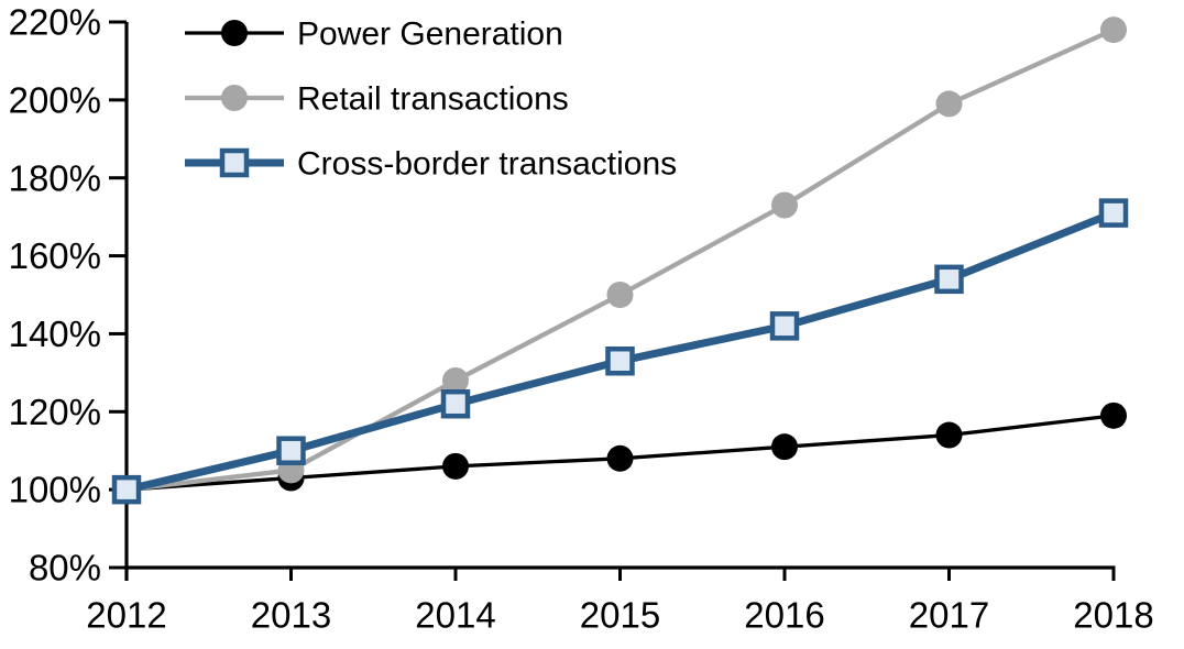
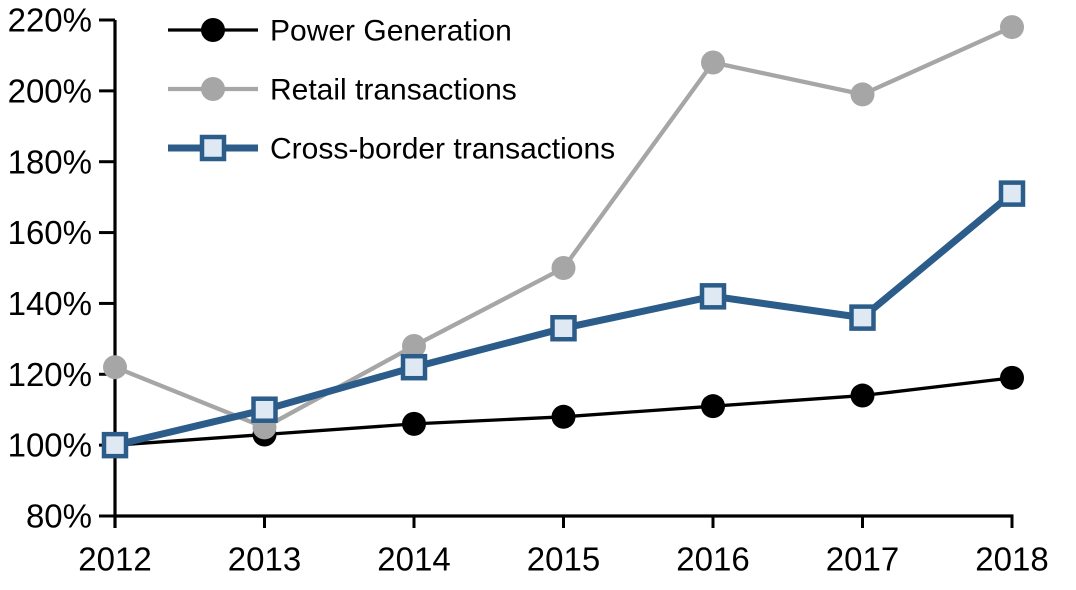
Retail transactions/2012: 100% -> 122%
Retail transactions/2016: 173% -> 208%
Cross-border transactions/2017: 154% -> 136%
